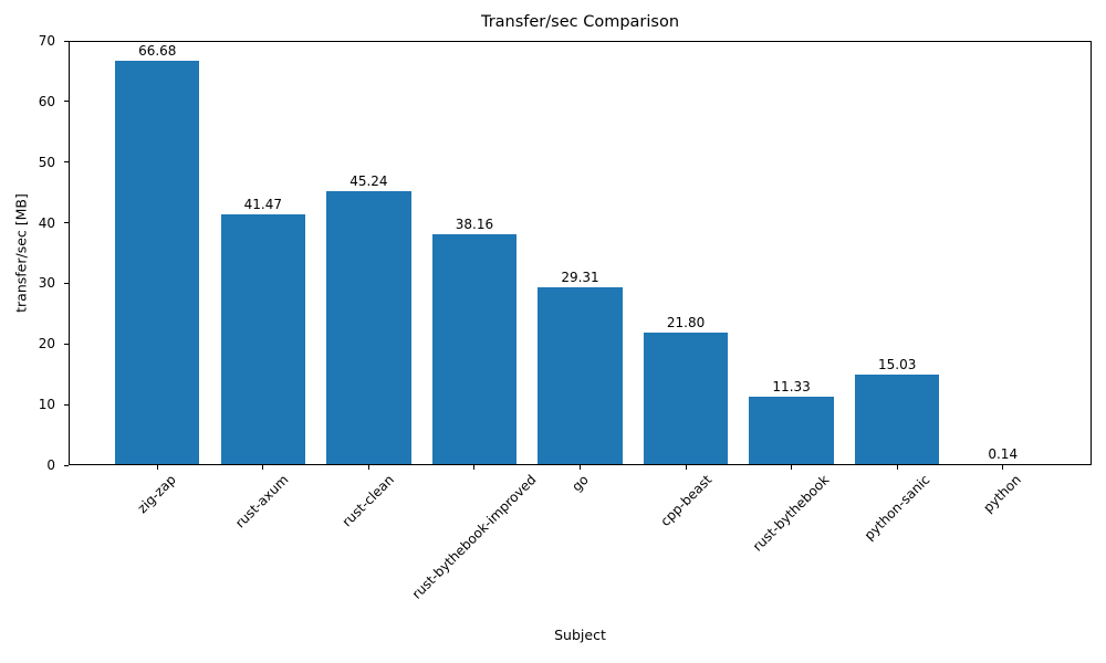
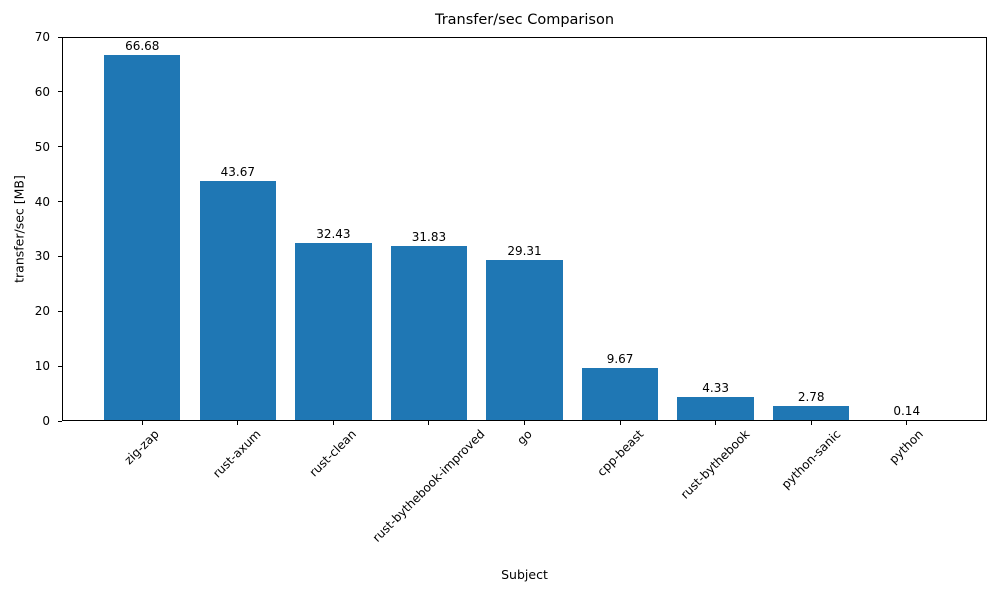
rust-axum: 41.47 -> 43.67
rust-clean: 45.24 -> 32.43
rust-bythebook-improved: 38.16 -> 31.83
cpp-beast: 21.80 -> 9.67
rust-bythebook: 11.33 -> 4.33
python-sanic: 15.03 -> 2.78
